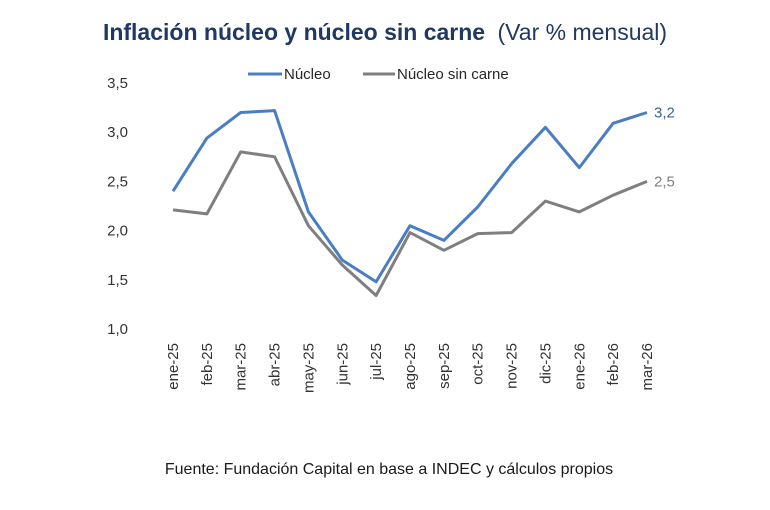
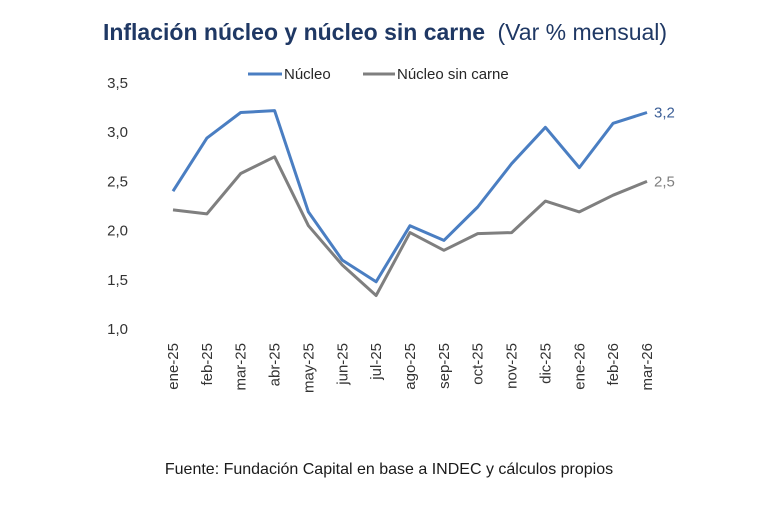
Núcleo sin carne/mar-25: 2,8 -> 2,6
